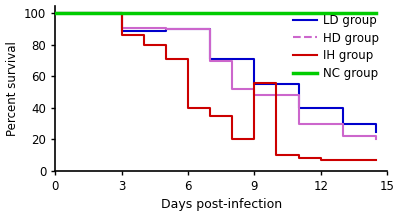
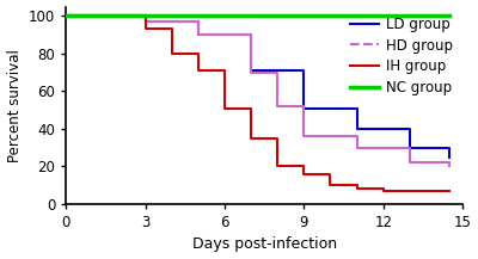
LD group/3: 89 -> 97
HD group/3: 91 -> 97
IH group/3: 86 -> 93
IH group/6: 40 -> 51
LD group/9: 55 -> 51
HD group/9: 48 -> 36
IH group/9: 56 -> 16
